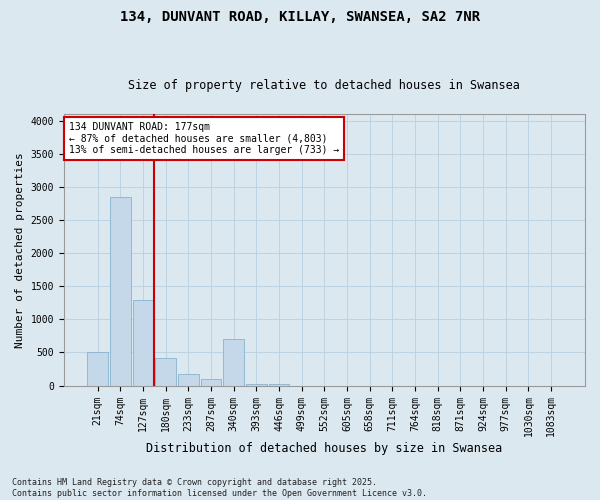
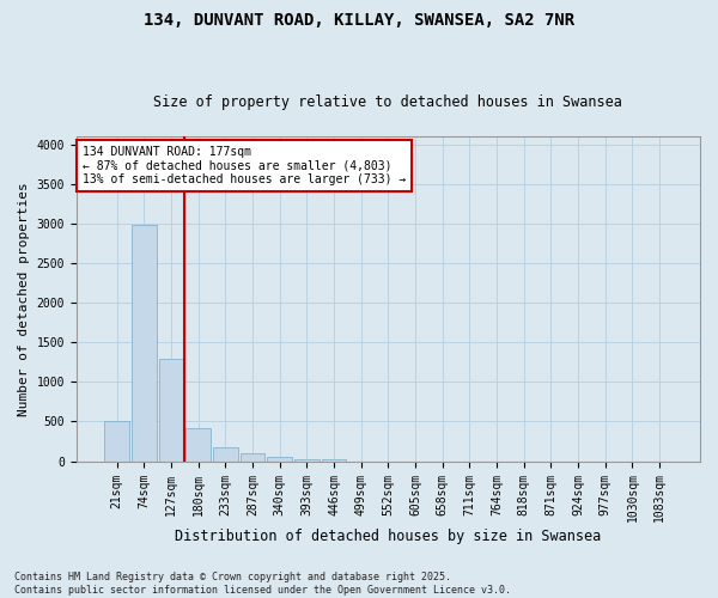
74sqm: 2840 -> 2980
340sqm: 700 -> 50
